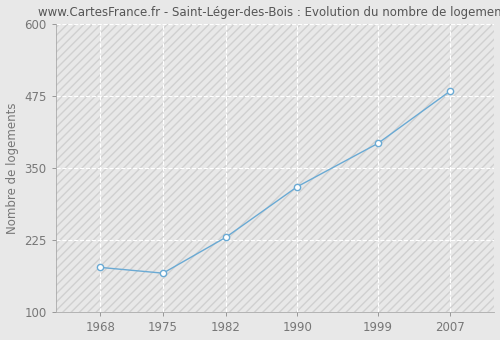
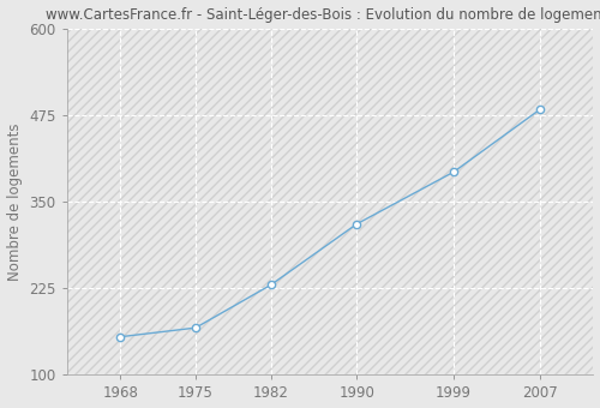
1968: 178 -> 155
